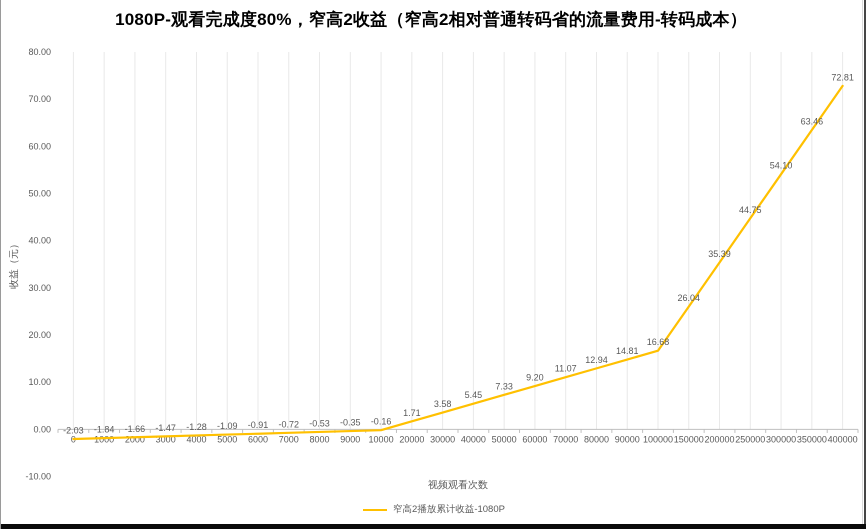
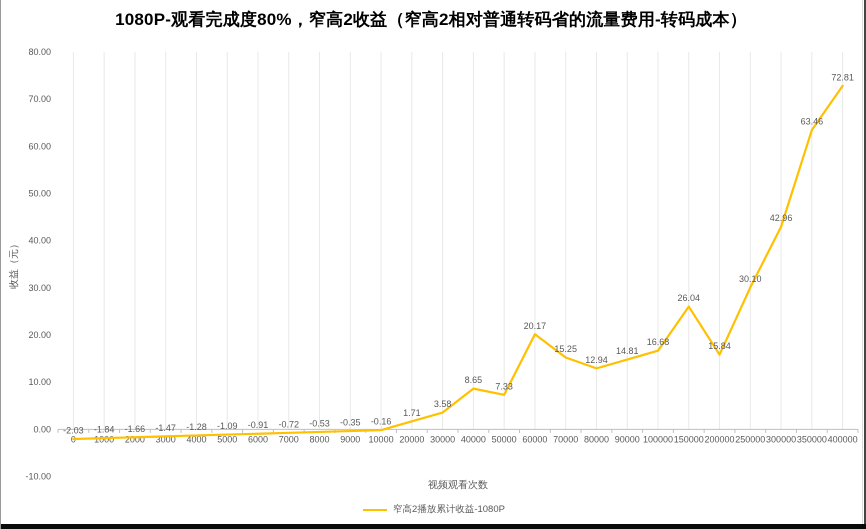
40000: 5.45 -> 8.65
60000: 9.20 -> 20.17
70000: 11.07 -> 15.25
200000: 35.39 -> 15.84
250000: 44.75 -> 30.10
300000: 54.10 -> 42.96
